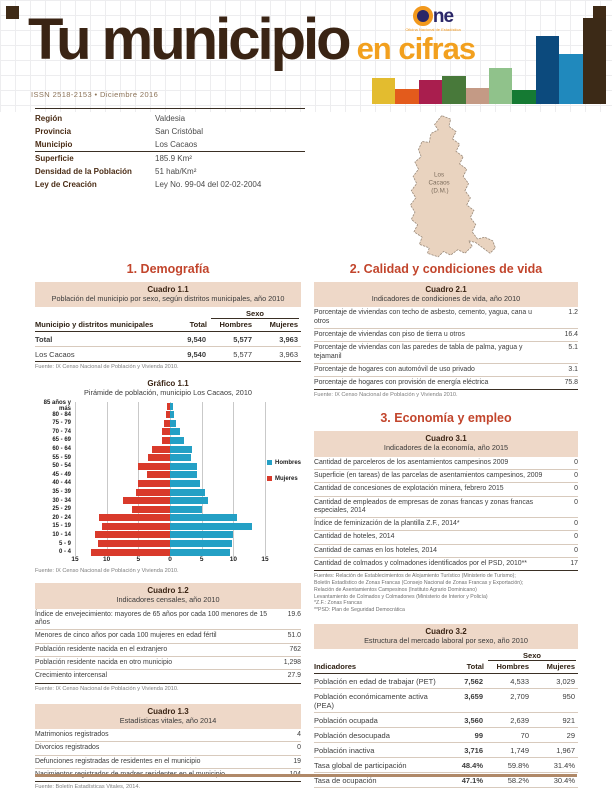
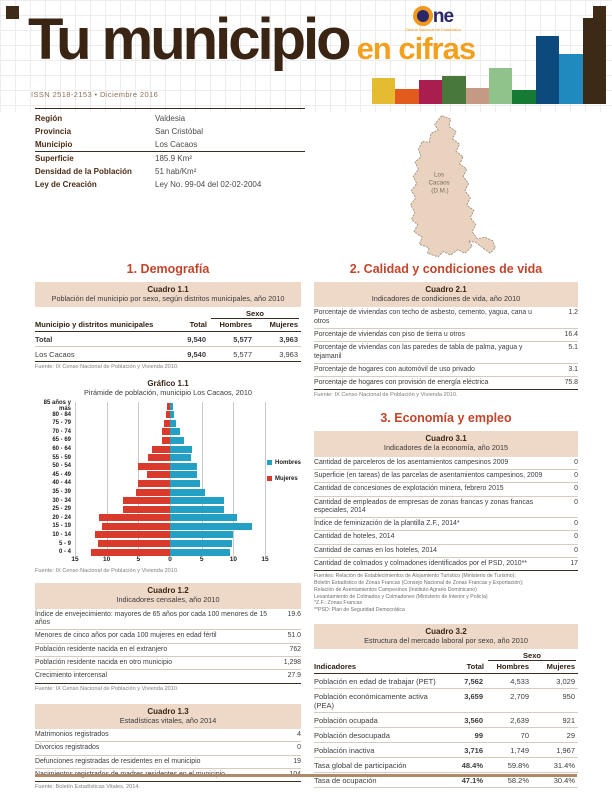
Hombres/30 - 34: 6 -> 8
Mujeres/25 - 29: 6 -> 8
Hombres/25 - 29: 5 -> 9
